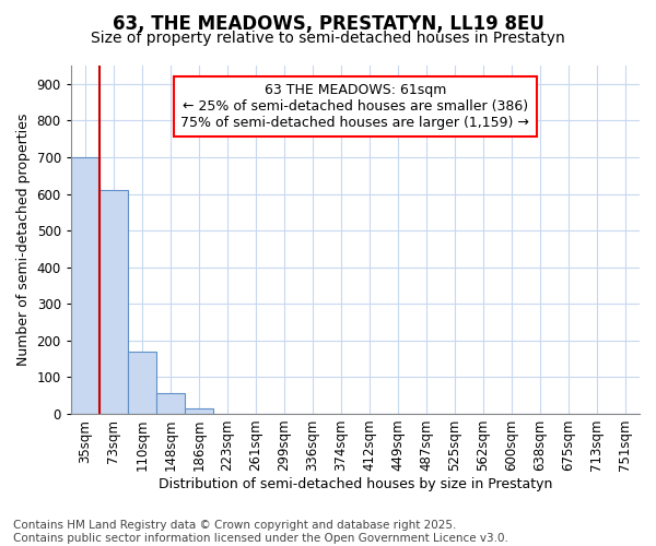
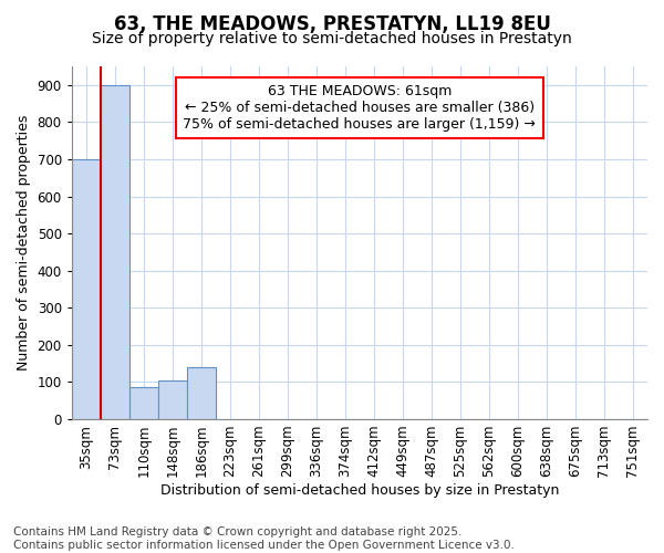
73sqm: 610 -> 900
110sqm: 170 -> 85
148sqm: 55 -> 105
186sqm: 15 -> 140
